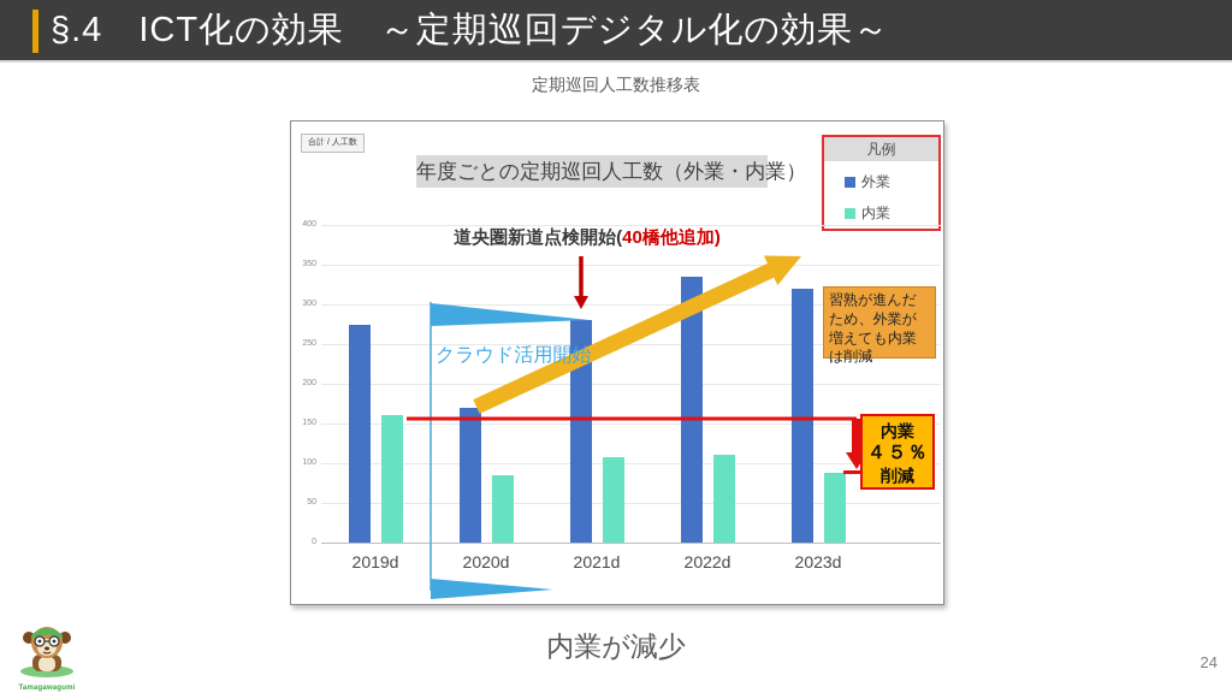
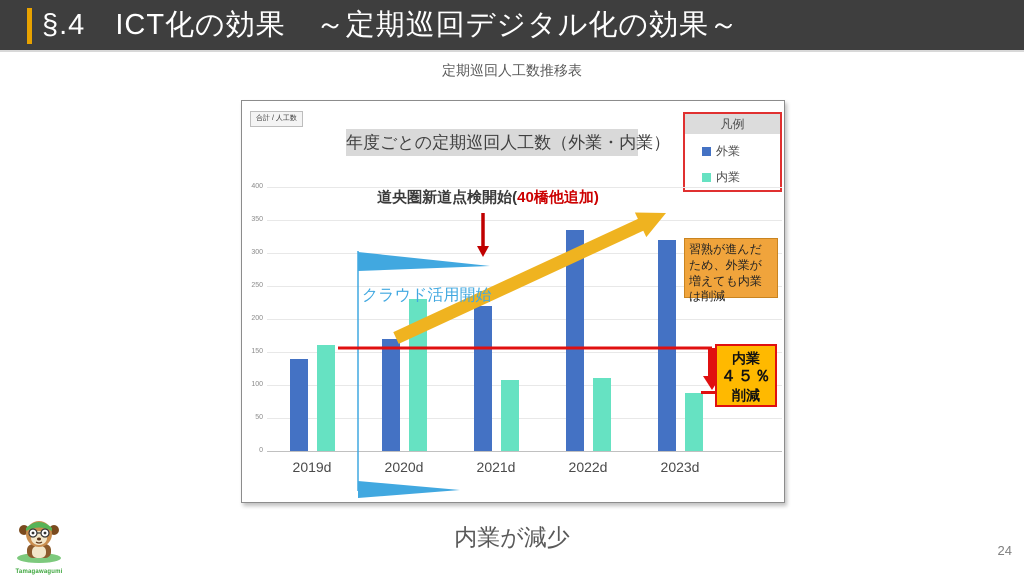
外業/2019d: 280 -> 140
内業/2020d: 80 -> 230
外業/2021d: 280 -> 220
